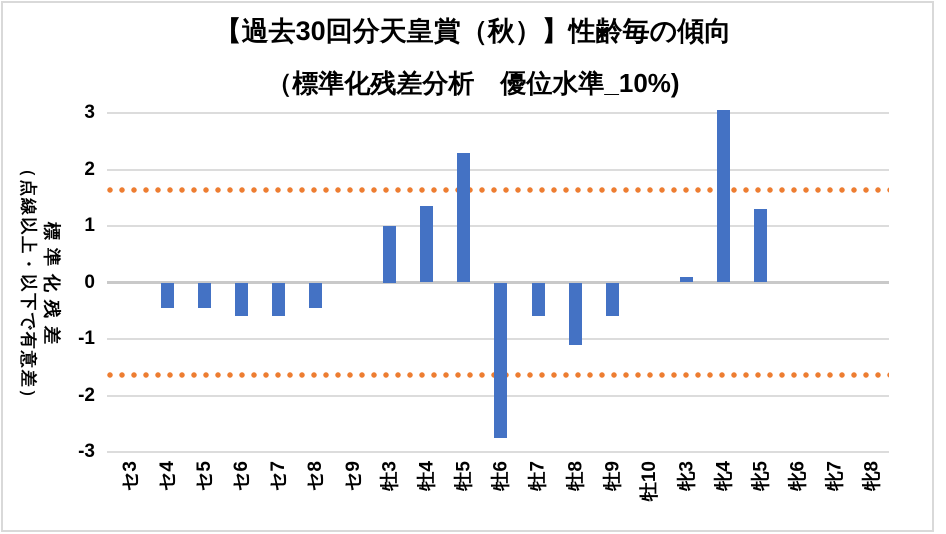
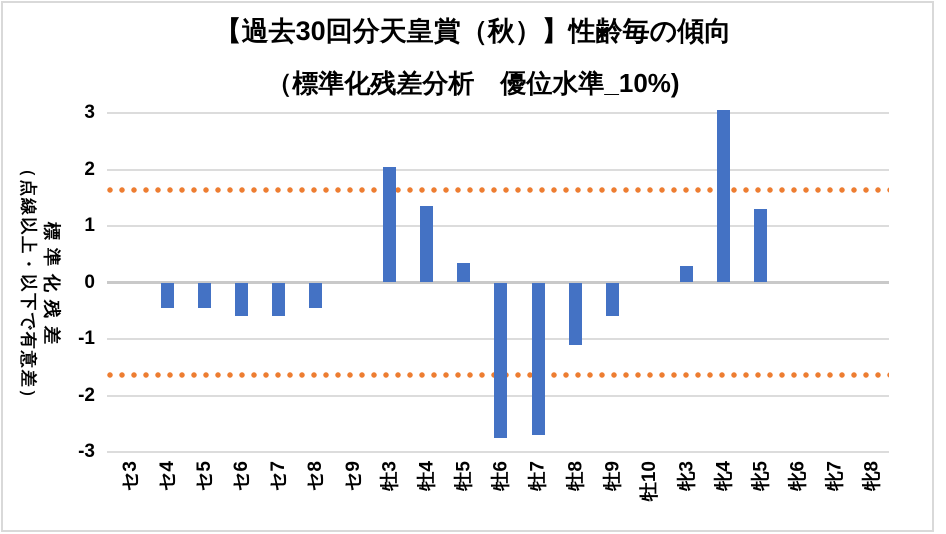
牡3: 1.0 -> 2.0
牡5: 2.3 -> 0.3
牡7: -0.6 -> -2.7
牝3: 0.1 -> 0.3
